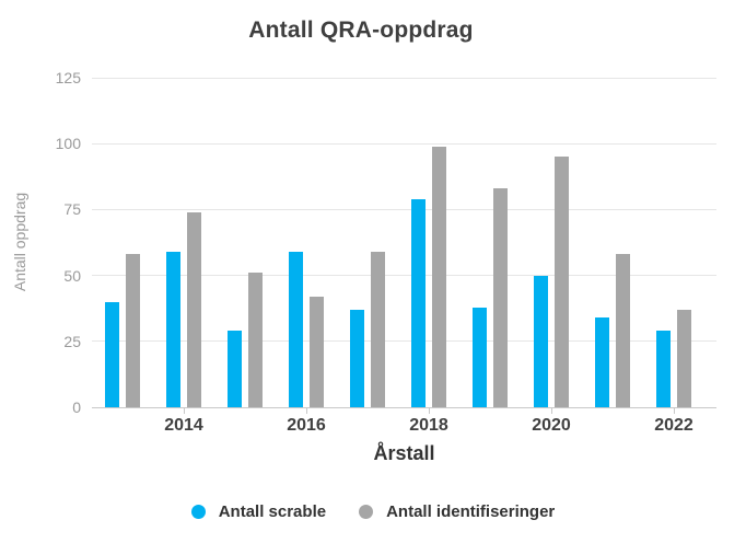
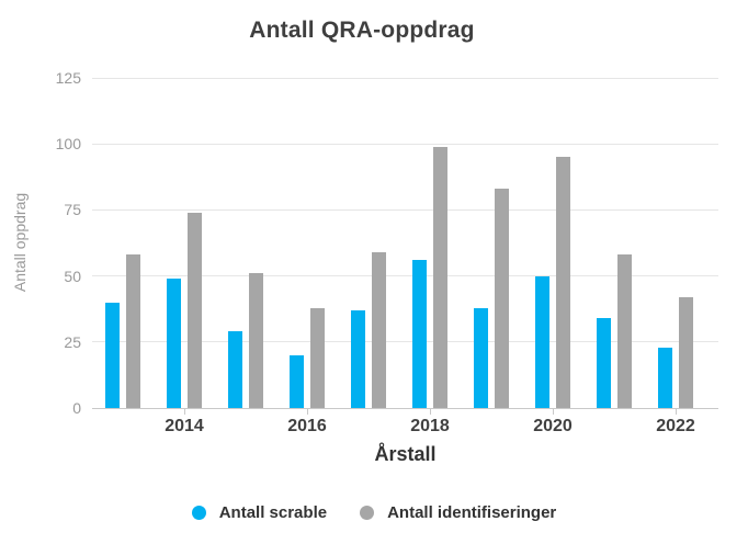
Antall scrable/2014: 59 -> 49
Antall scrable/2016: 59 -> 20
Antall identifiseringer/2016: 42 -> 38
Antall scrable/2018: 79 -> 56
Antall scrable/2022: 29 -> 23
Antall identifiseringer/2022: 37 -> 42
